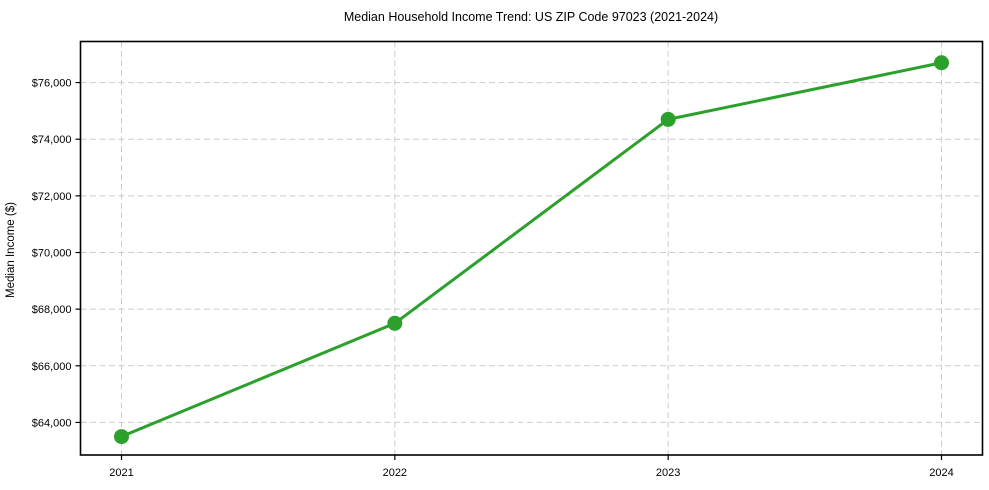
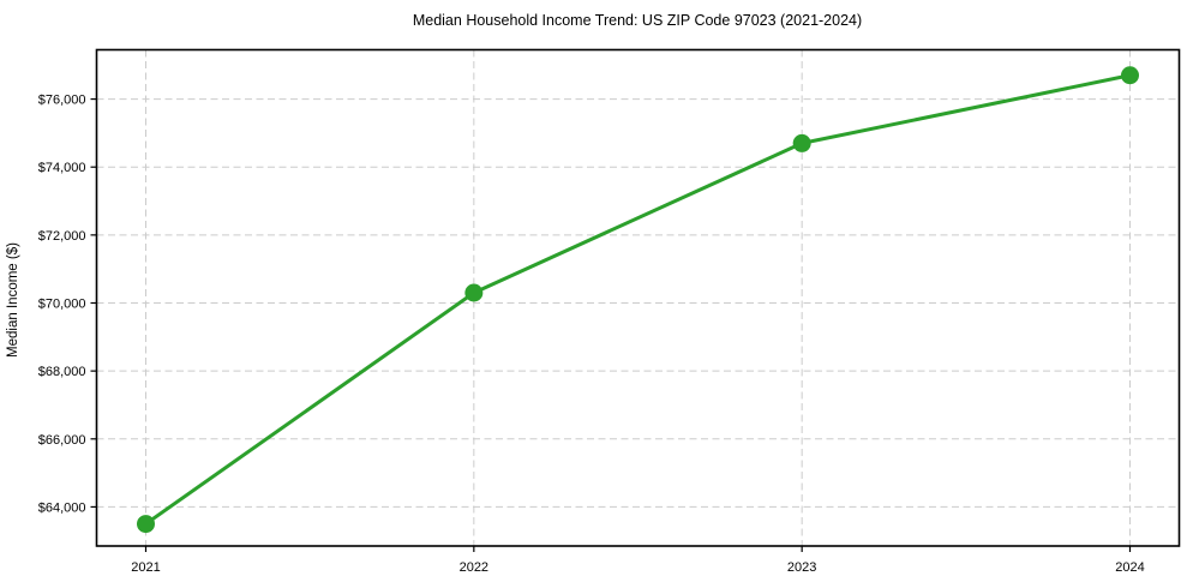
2022: $67500 -> $70300
